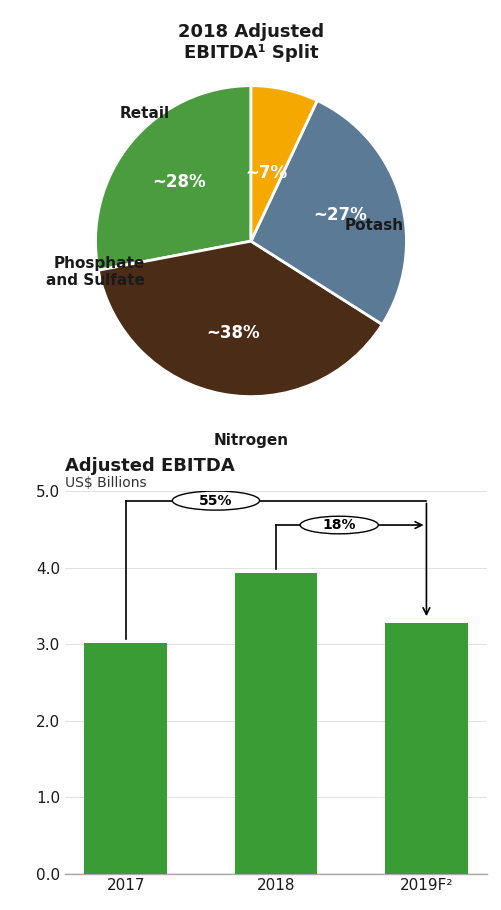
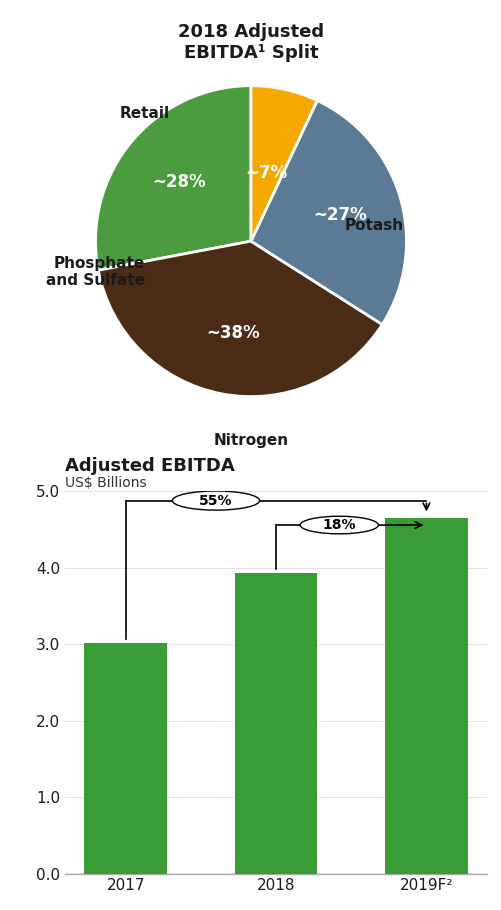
2019F²: 3.28 -> 4.65
